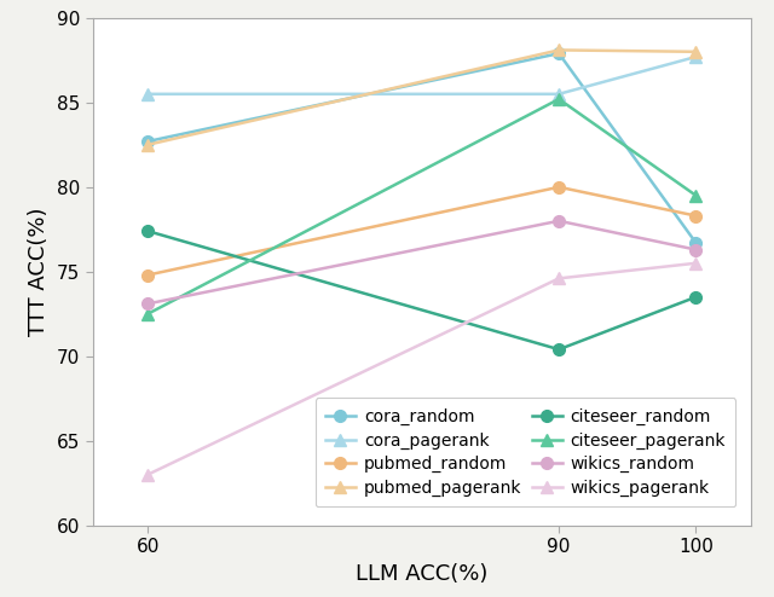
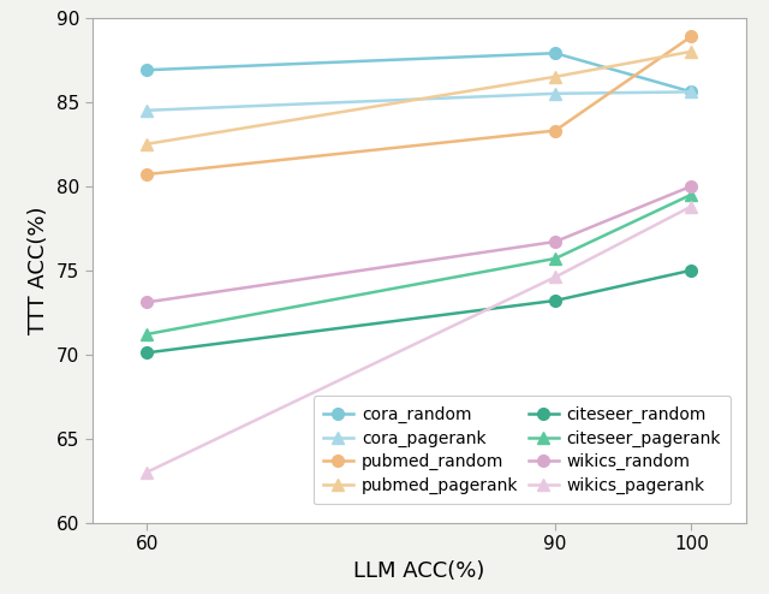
cora_random/60: 82.7 -> 86.9
cora_pagerank/60: 85.5 -> 84.5
pubmed_random/60: 74.8 -> 80.7
citeseer_random/60: 77.4 -> 70.1
citeseer_pagerank/60: 72.5 -> 71.2
pubmed_random/90: 80.0 -> 83.3
pubmed_pagerank/90: 88.1 -> 86.5
citeseer_random/90: 70.4 -> 73.2
citeseer_pagerank/90: 85.2 -> 75.7
wikics_random/90: 78.0 -> 76.7
cora_random/100: 76.7 -> 85.6
cora_pagerank/100: 87.7 -> 85.6
pubmed_random/100: 78.3 -> 88.9
citeseer_random/100: 73.5 -> 75.0
wikics_random/100: 76.3 -> 80.0
wikics_pagerank/100: 75.5 -> 78.8
